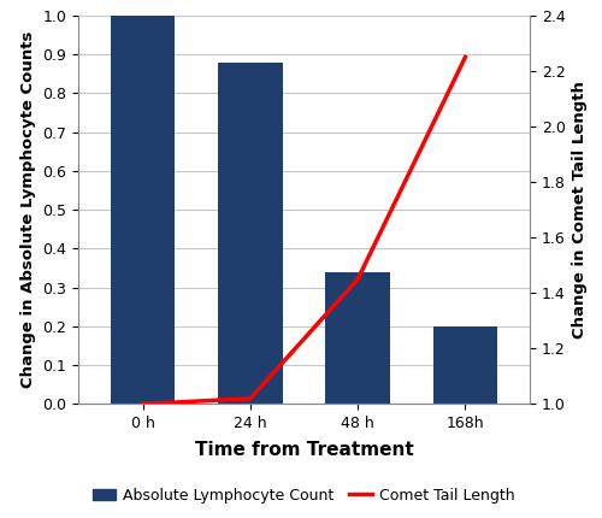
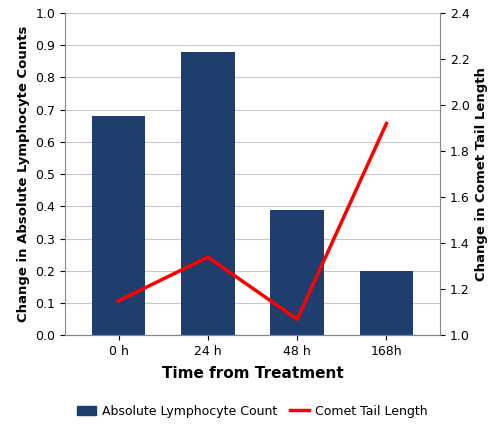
Absolute Lymphocyte Count/0 h: 1.00 -> 0.68
Comet Tail Length/0 h: 1.00 -> 1.15
Comet Tail Length/24 h: 1.02 -> 1.34
Absolute Lymphocyte Count/48 h: 0.34 -> 0.39
Comet Tail Length/48 h: 1.45 -> 1.07
Comet Tail Length/168h: 2.25 -> 1.92
